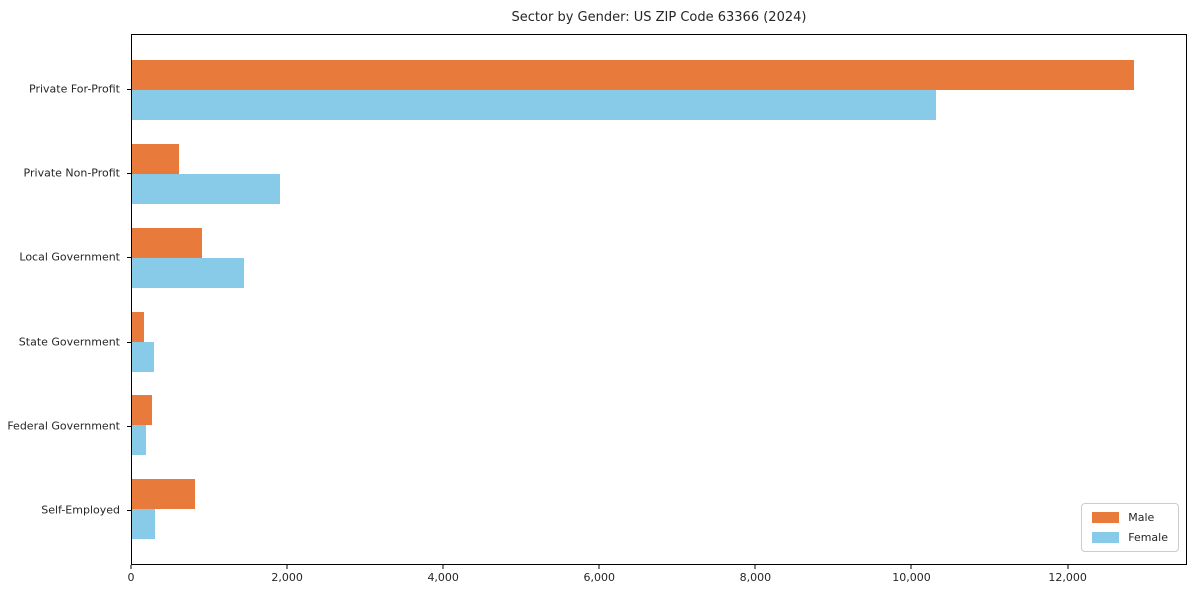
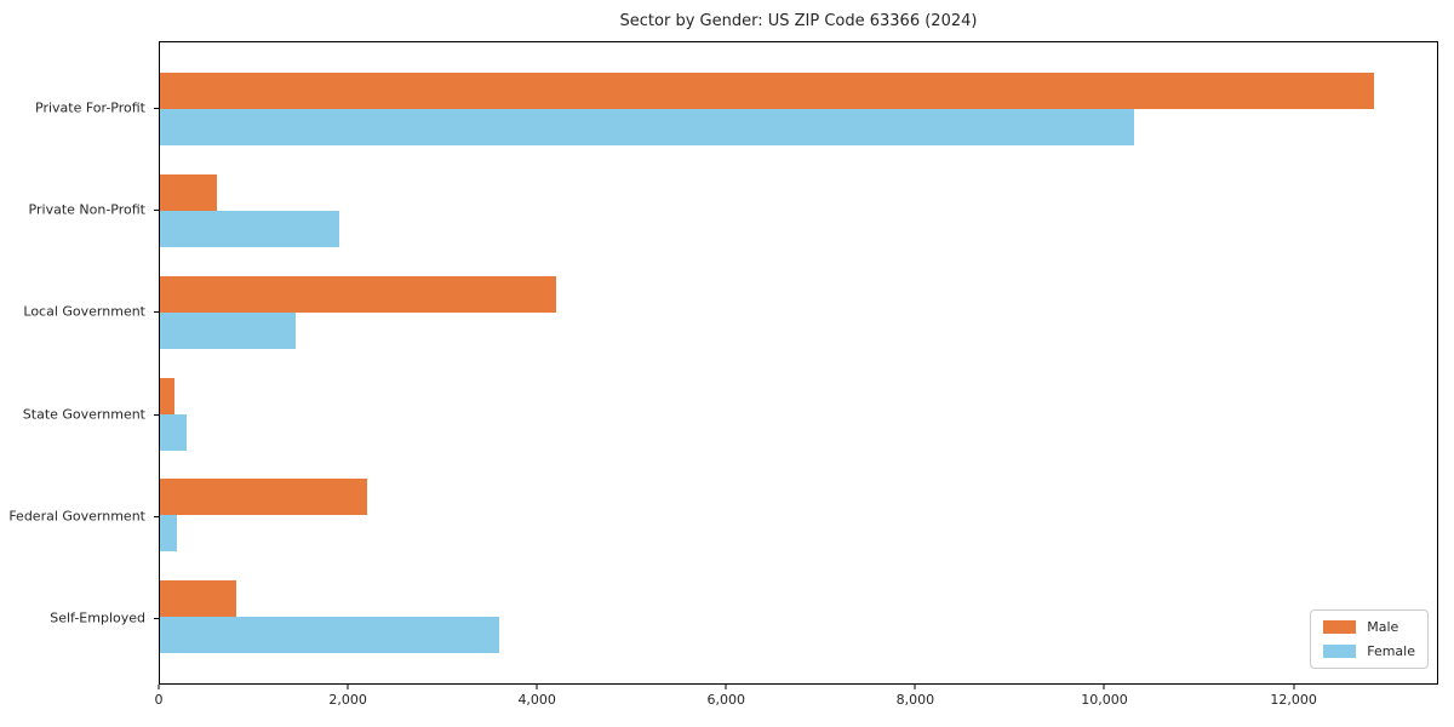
Male/Local Government: 900 -> 4200
Male/Federal Government: 300 -> 2200
Female/Self-Employed: 300 -> 3600
